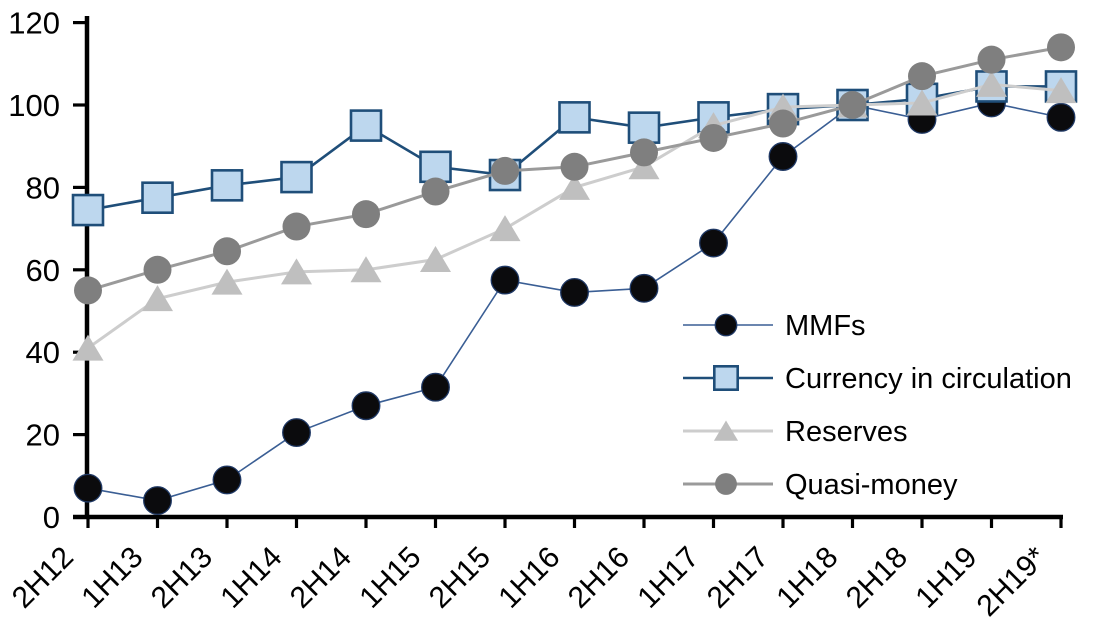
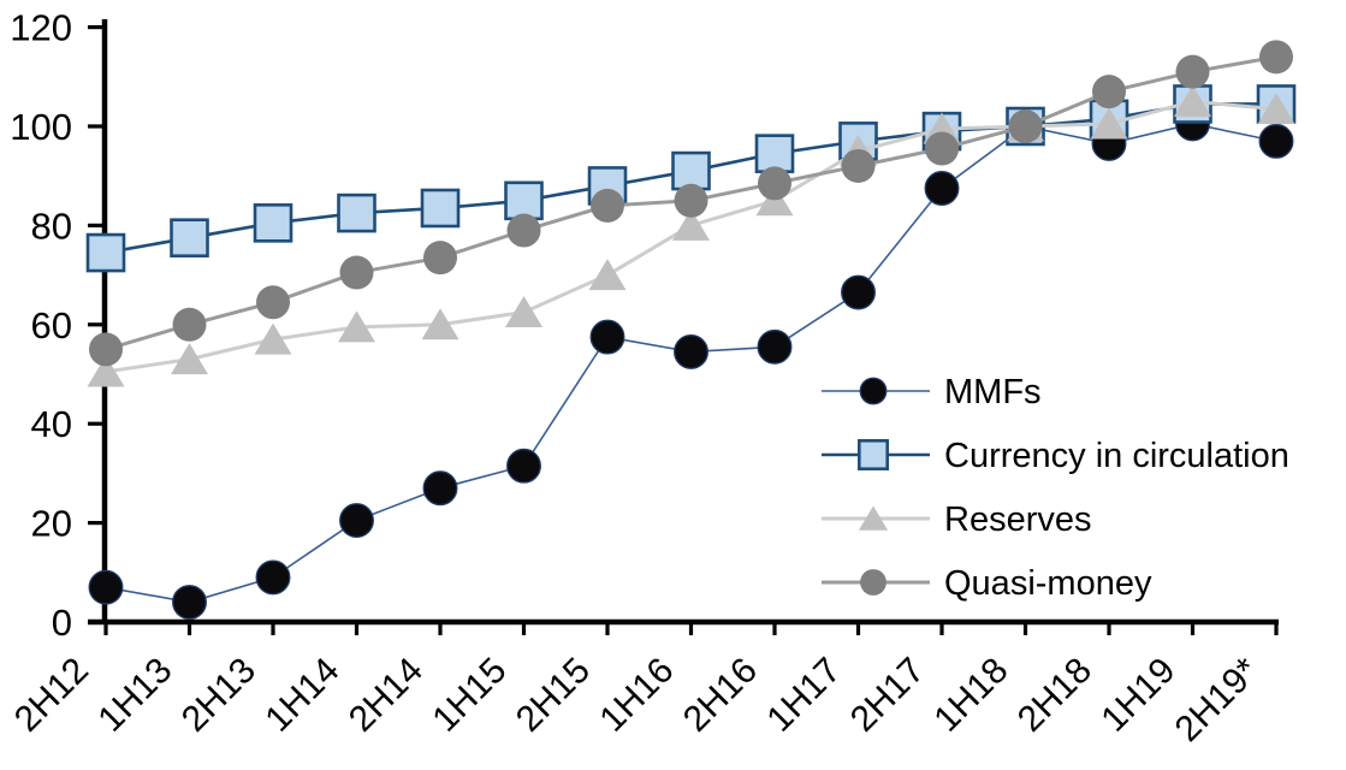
Reserves/2H12: 41 -> 50
Currency in circulation/2H14: 95 -> 84
Currency in circulation/2H15: 83 -> 88
Currency in circulation/1H16: 97 -> 91
